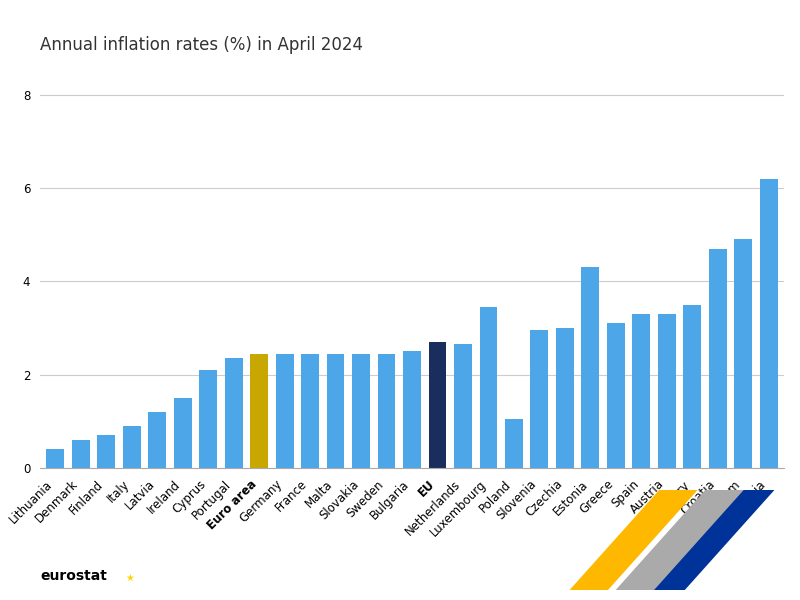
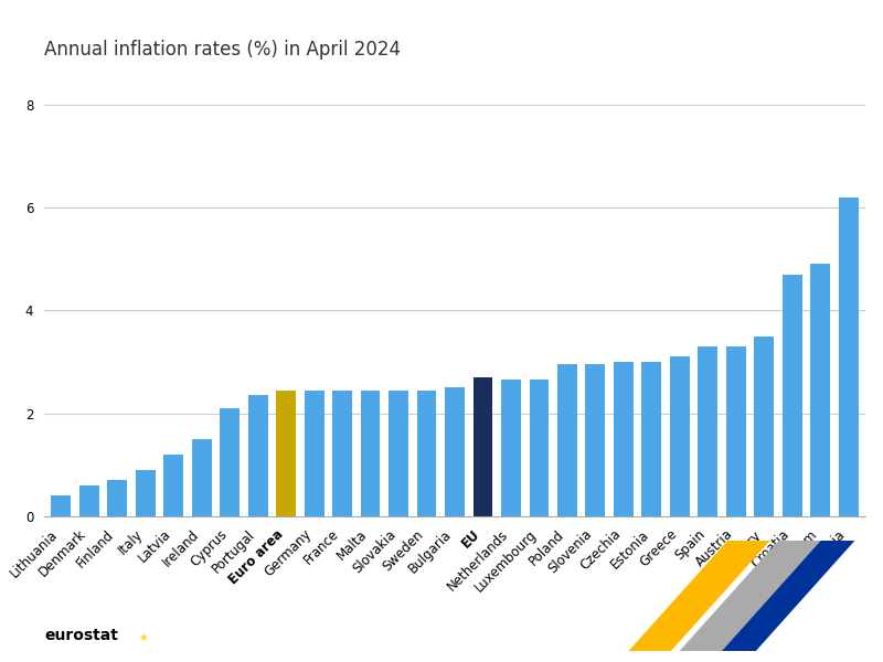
Luxembourg: 3.45 -> 2.65
Poland: 1.05 -> 2.95
Estonia: 4.30 -> 3.00
